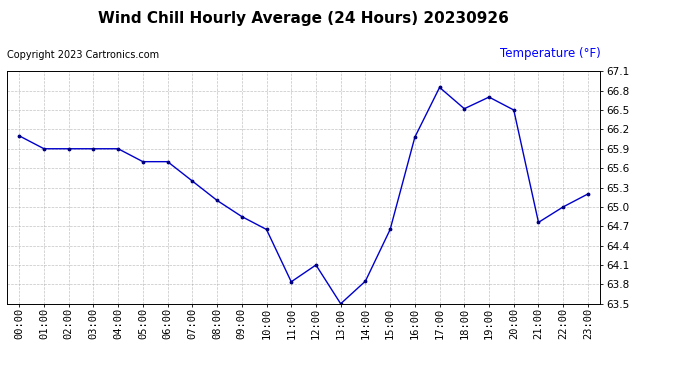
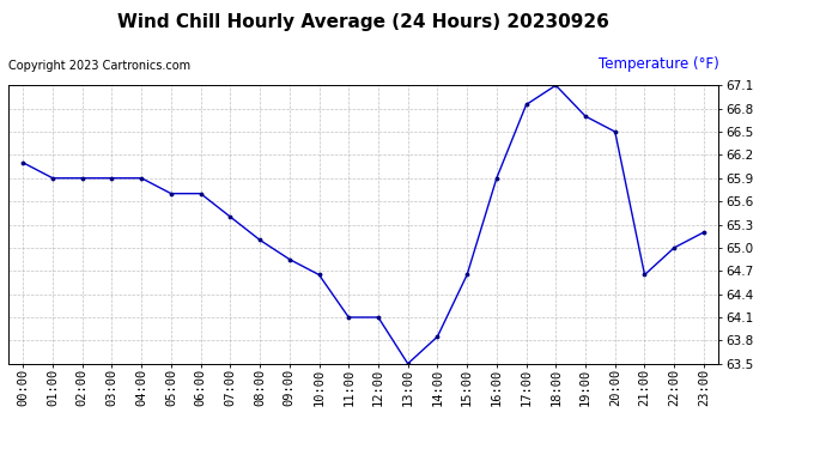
11:00: 63.84 -> 64.10
16:00: 66.08 -> 65.90
18:00: 66.52 -> 67.10
21:00: 64.76 -> 64.65
